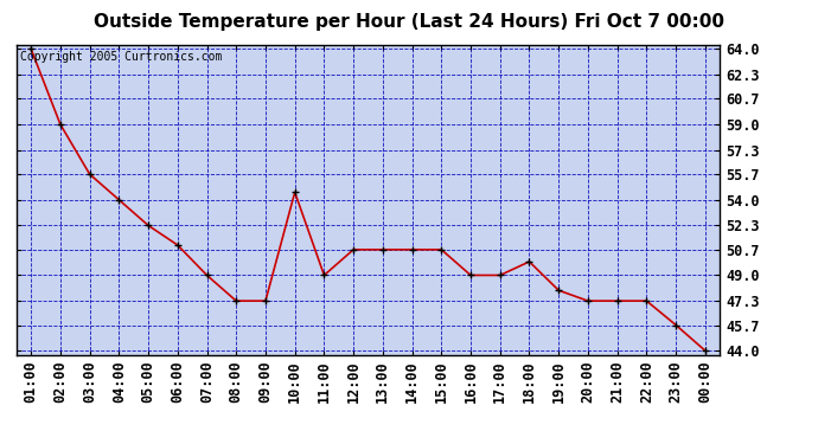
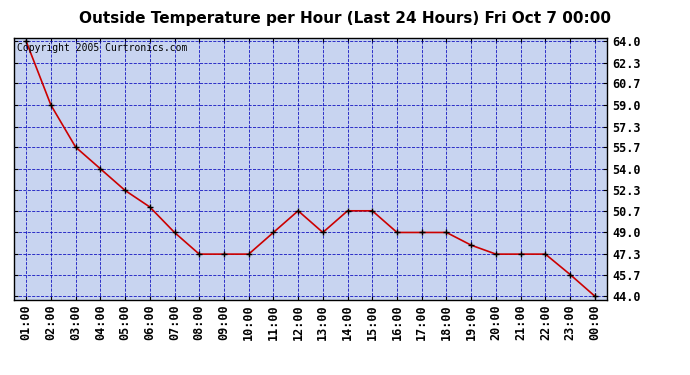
10:00: 54.5 -> 47.3
13:00: 50.7 -> 49.0
18:00: 49.9 -> 49.0
